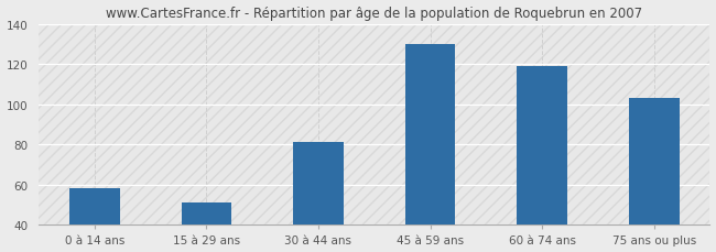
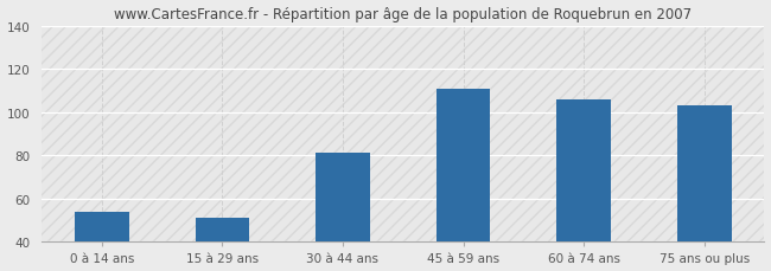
0 à 14 ans: 58 -> 54
45 à 59 ans: 130 -> 111
60 à 74 ans: 119 -> 106
